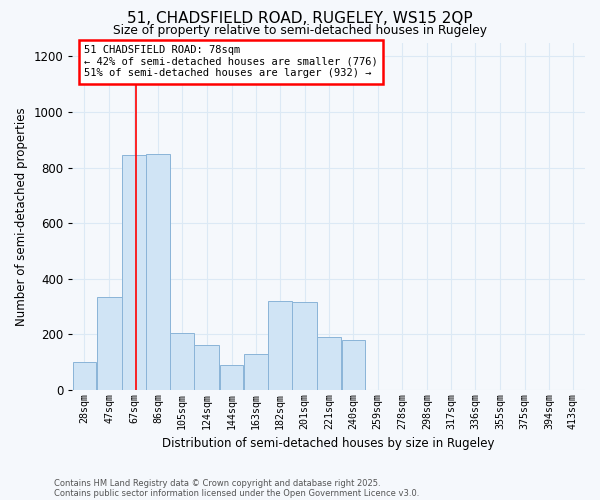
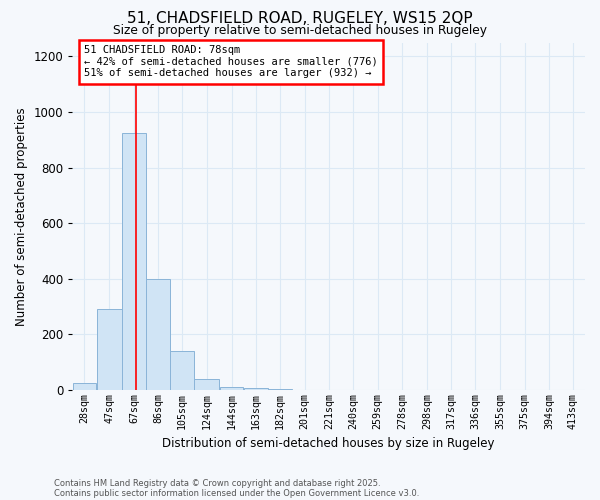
28sqm: 100 -> 25
47sqm: 335 -> 290
67sqm: 845 -> 925
86sqm: 850 -> 400
105sqm: 205 -> 140
124sqm: 160 -> 40
144sqm: 90 -> 10
163sqm: 130 -> 5
182sqm: 320 -> 2
201sqm: 315 -> 1
221sqm: 190 -> 1
240sqm: 180 -> 1
